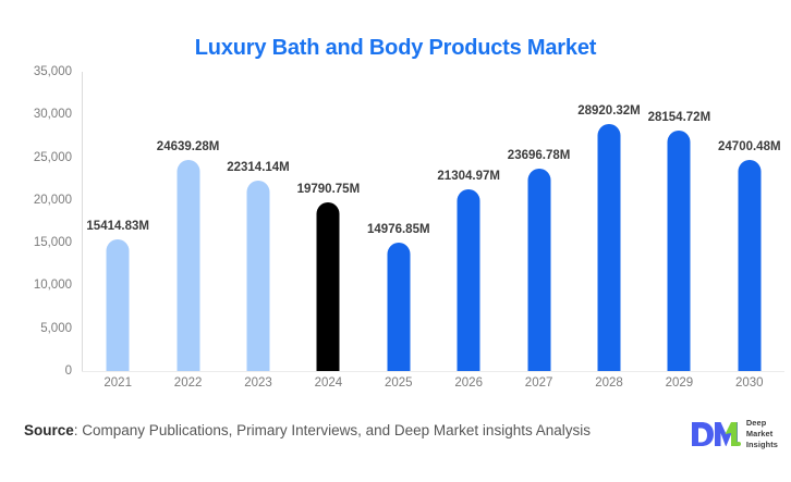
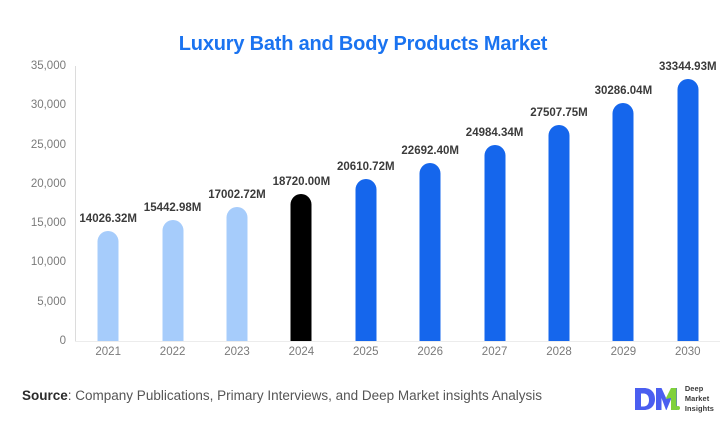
2021: 15414.83M -> 14026.32M
2022: 24639.28M -> 15442.98M
2023: 22314.14M -> 17002.72M
2024: 19790.75M -> 18720.00M
2025: 14976.85M -> 20610.72M
2026: 21304.97M -> 22692.40M
2027: 23696.78M -> 24984.34M
2028: 28920.32M -> 27507.75M
2029: 28154.72M -> 30286.04M
2030: 24700.48M -> 33344.93M
